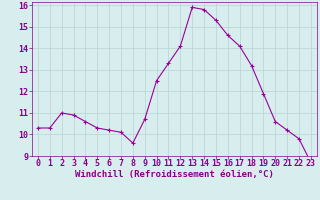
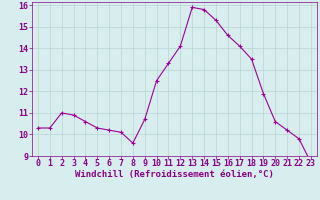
18: 13.2 -> 13.5
